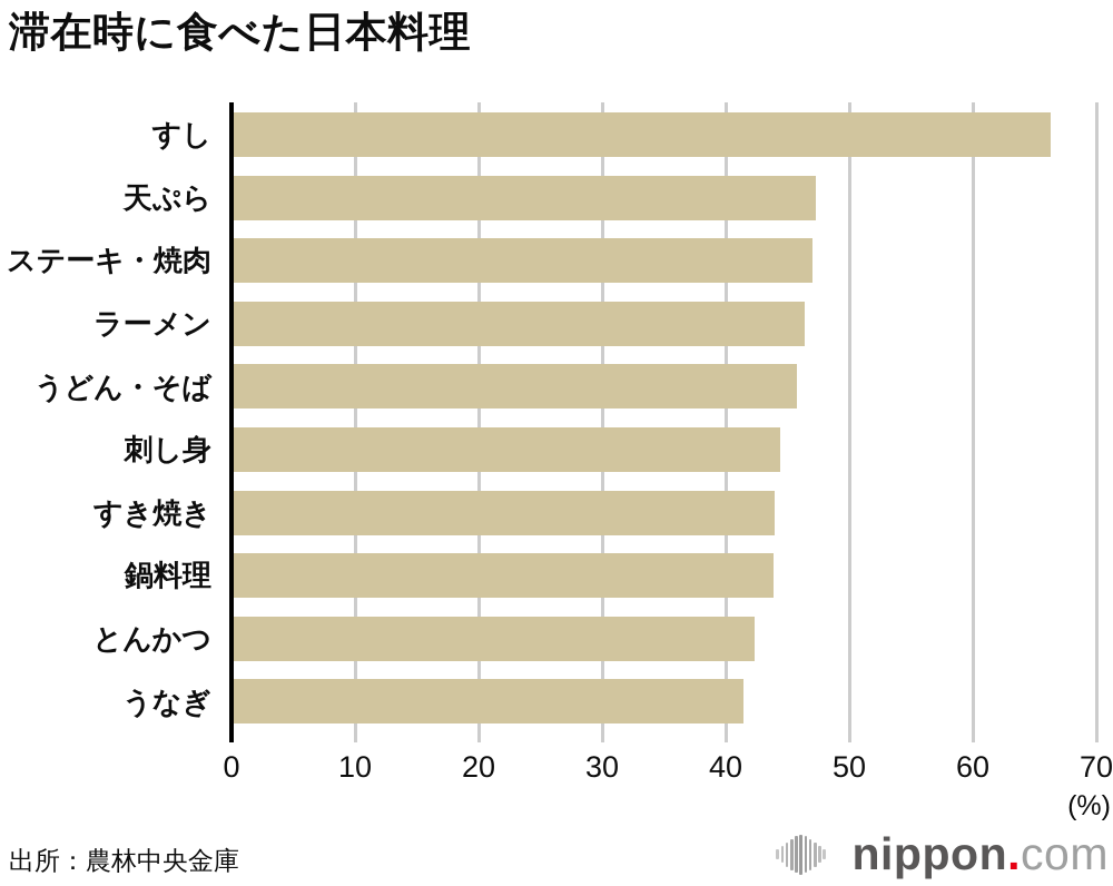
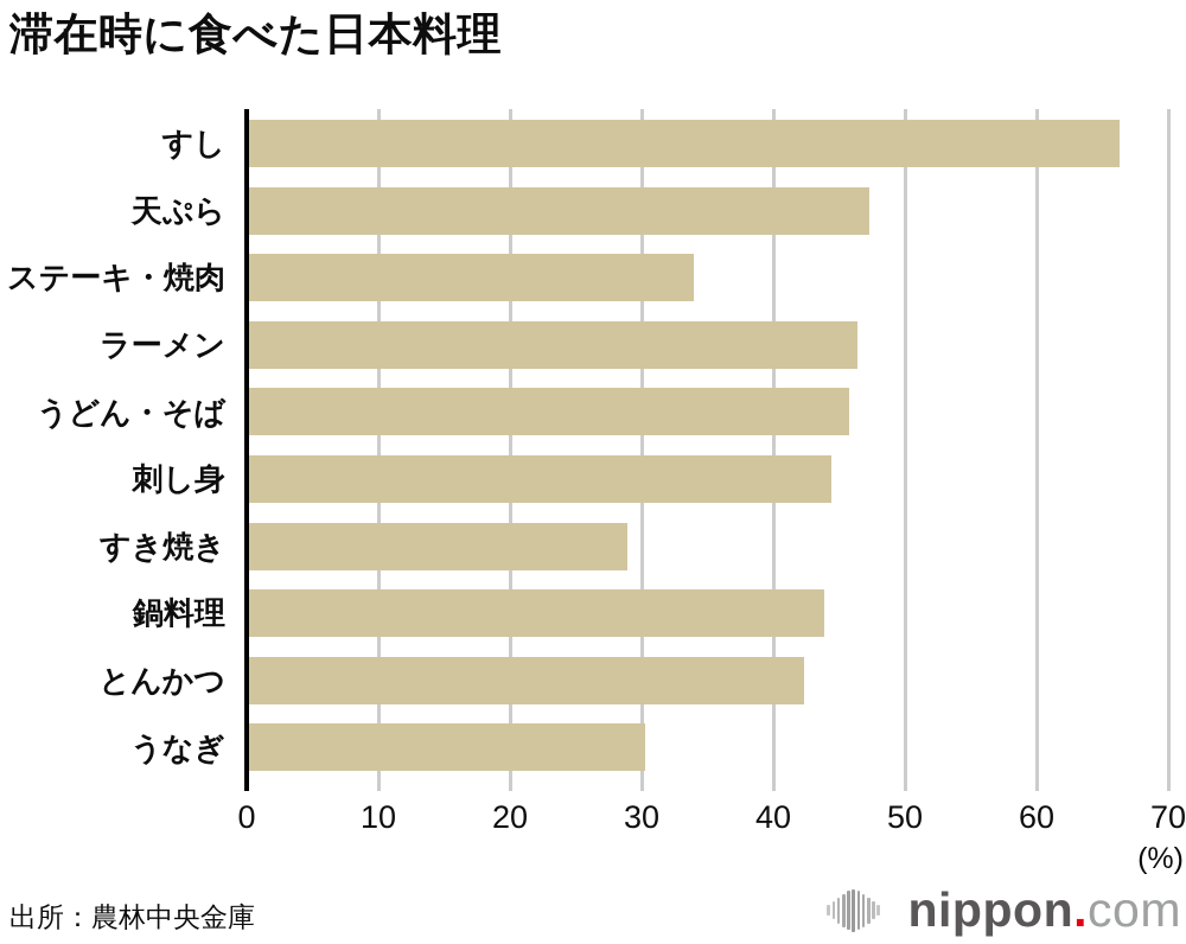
ステーキ・焼肉: 47.0 -> 34.0
すき焼き: 44.0 -> 28.9
うなぎ: 41.4 -> 30.3
